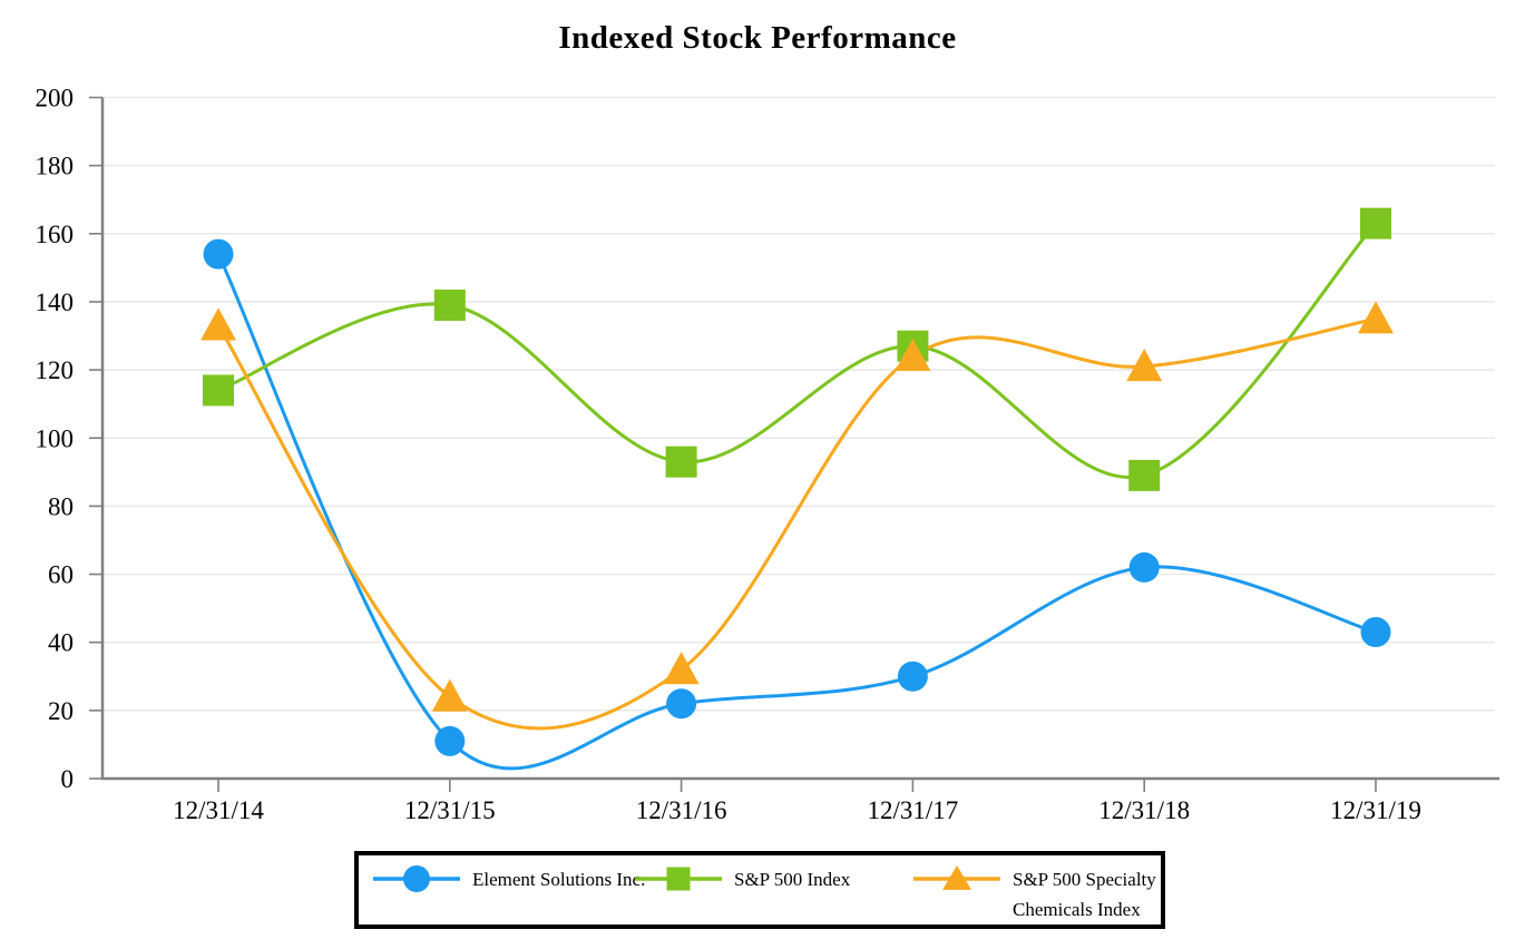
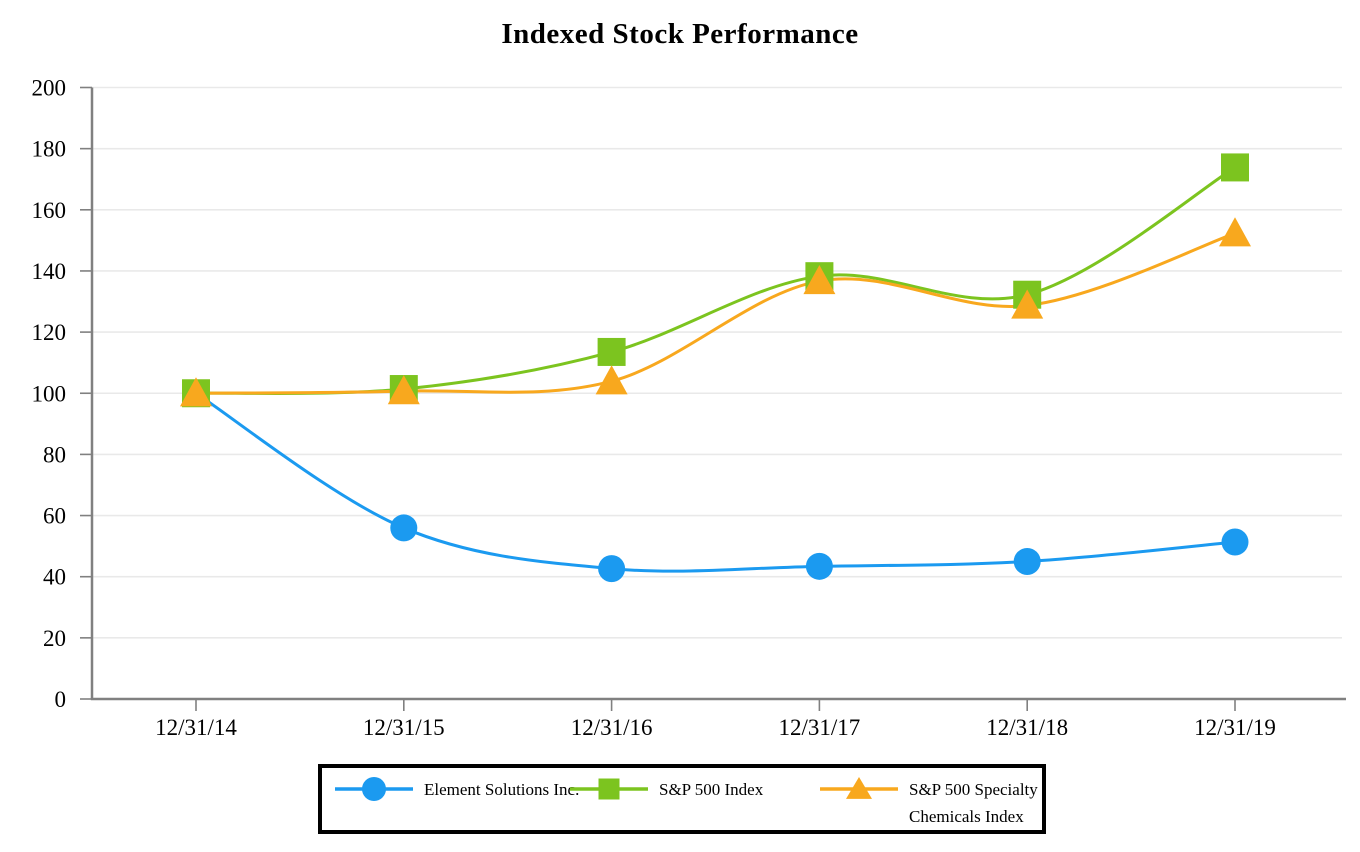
Element Solutions Inc./12/31/14: 154 -> 100
S&P 500 Index/12/31/14: 114 -> 100
S&P 500 Specialty Chemicals Index/12/31/14: 133 -> 100
Element Solutions Inc./12/31/15: 11 -> 56
S&P 500 Index/12/31/15: 139 -> 101
S&P 500 Specialty Chemicals Index/12/31/15: 24 -> 101
Element Solutions Inc./12/31/16: 22 -> 43
S&P 500 Index/12/31/16: 93 -> 114
S&P 500 Specialty Chemicals Index/12/31/16: 32 -> 104
Element Solutions Inc./12/31/17: 30 -> 43
S&P 500 Index/12/31/17: 127 -> 138
S&P 500 Specialty Chemicals Index/12/31/17: 124 -> 137
Element Solutions Inc./12/31/18: 62 -> 45
S&P 500 Index/12/31/18: 89 -> 132
S&P 500 Specialty Chemicals Index/12/31/18: 121 -> 129
Element Solutions Inc./12/31/19: 43 -> 51
S&P 500 Index/12/31/19: 163 -> 174
S&P 500 Specialty Chemicals Index/12/31/19: 135 -> 152
